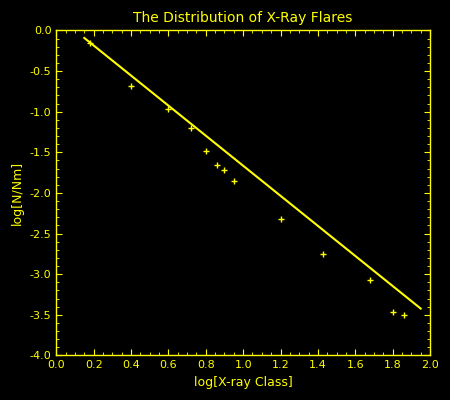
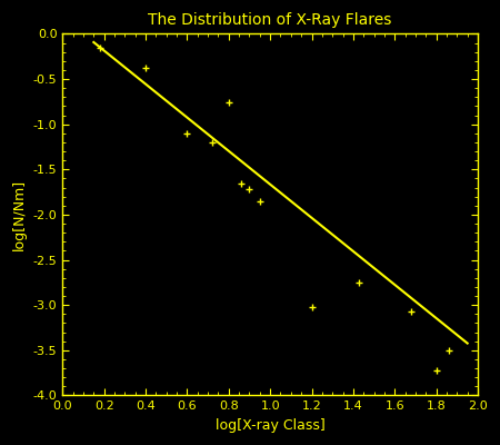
0.4: -0.68 -> -0.38
0.6: -0.97 -> -1.10
0.8: -1.48 -> -0.76
1.2: -2.32 -> -3.02
1.8: -3.47 -> -3.72
